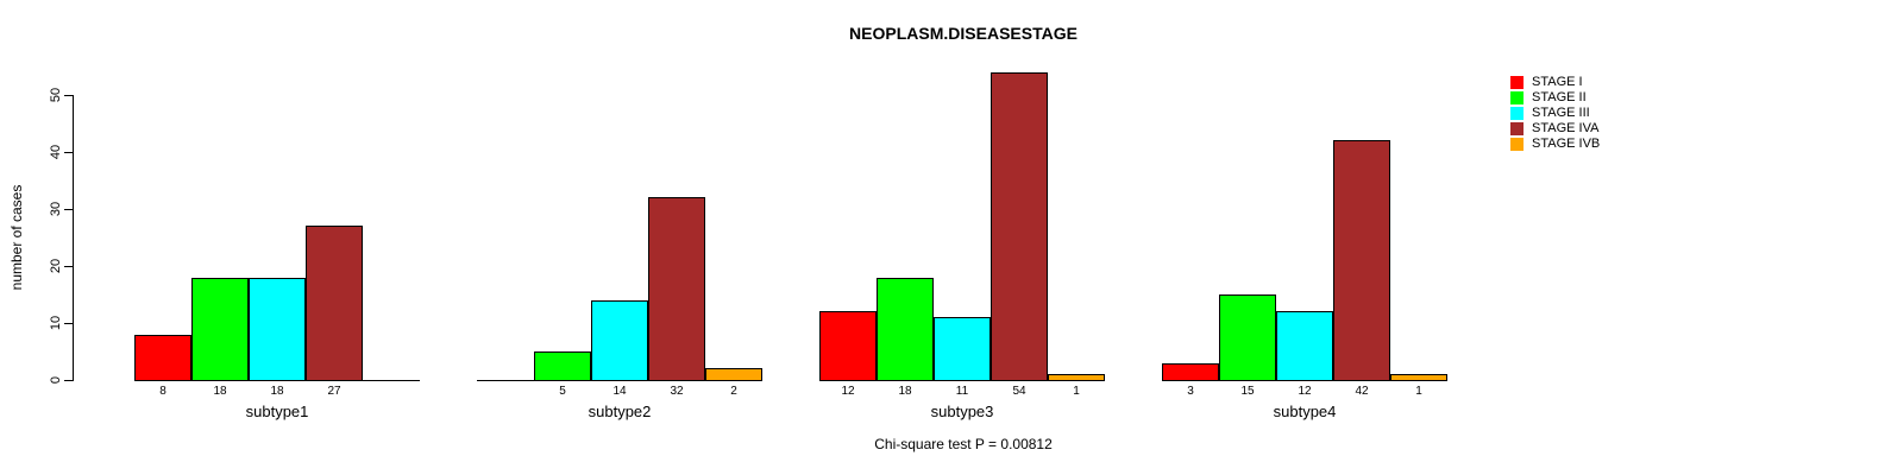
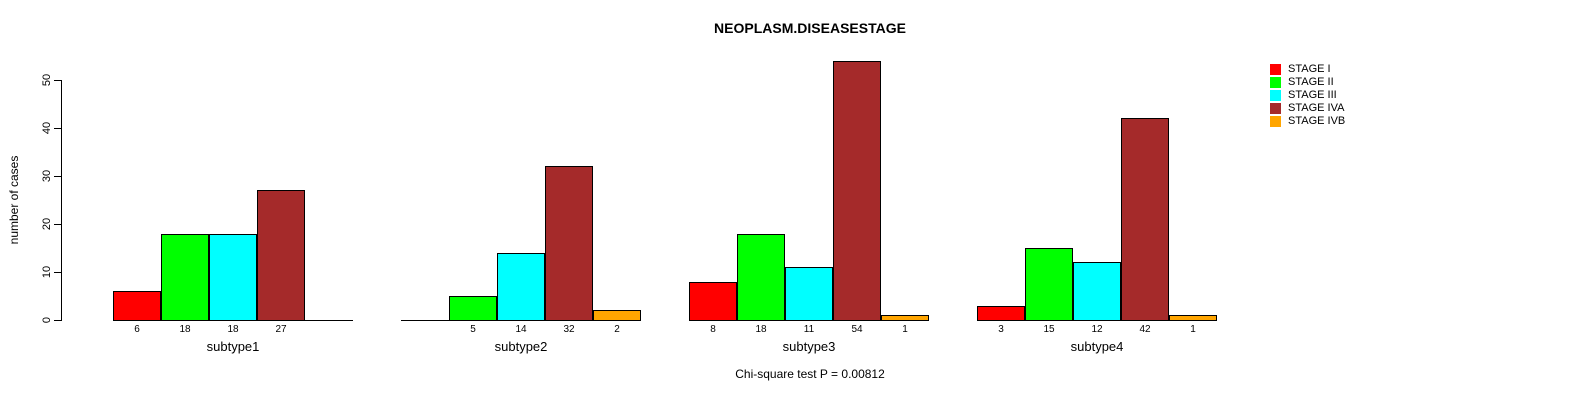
STAGE I/subtype1: 8 -> 6
STAGE I/subtype3: 12 -> 8
